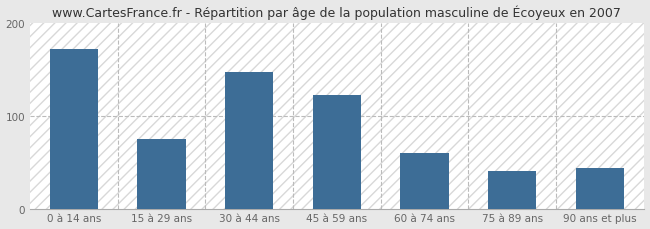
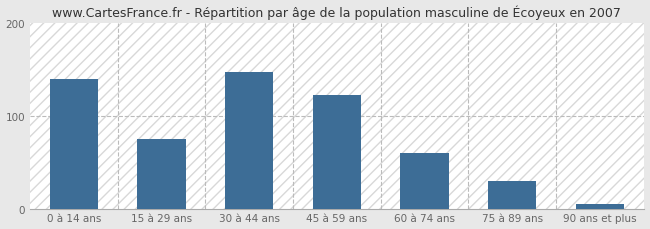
0 à 14 ans: 172 -> 140
75 à 89 ans: 40 -> 30
90 ans et plus: 44 -> 5
